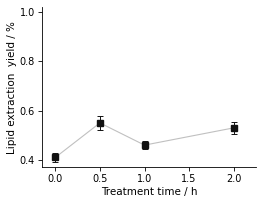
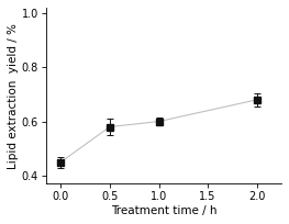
0.0: 0.41 -> 0.45
0.5: 0.55 -> 0.58
1.0: 0.46 -> 0.60
2.0: 0.53 -> 0.68
